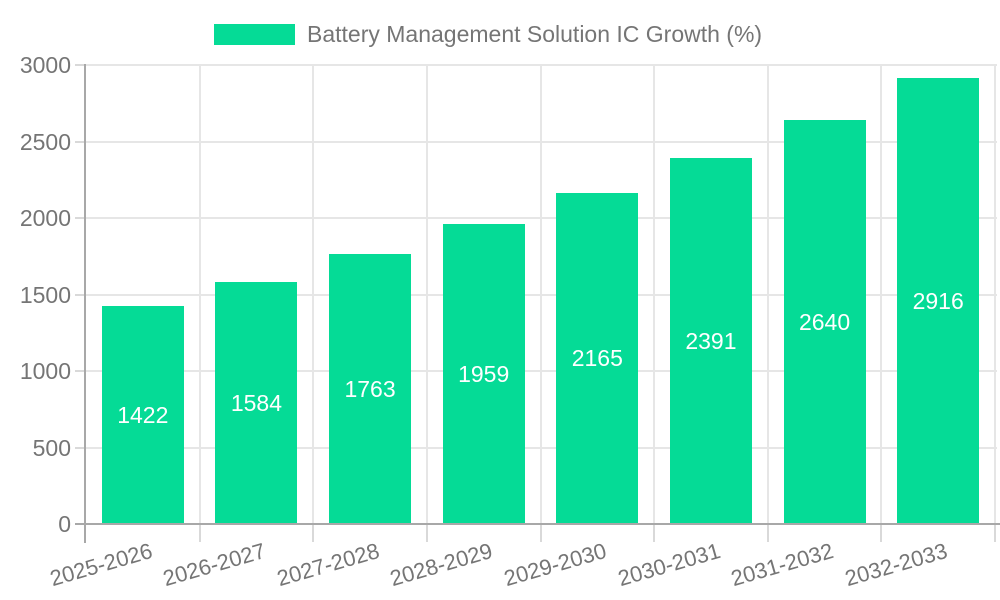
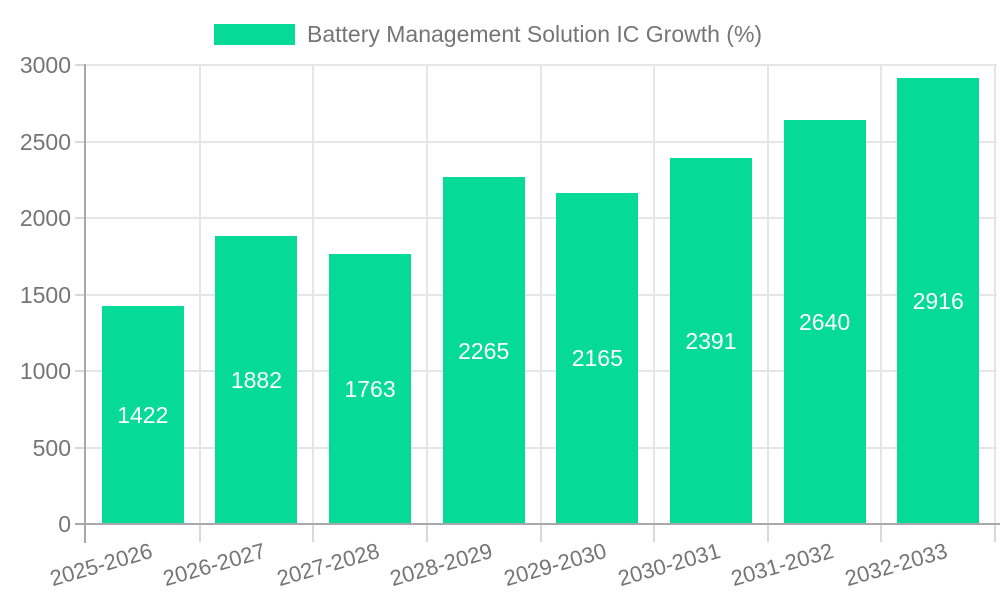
2026-2027: 1584 -> 1882
2028-2029: 1959 -> 2265
